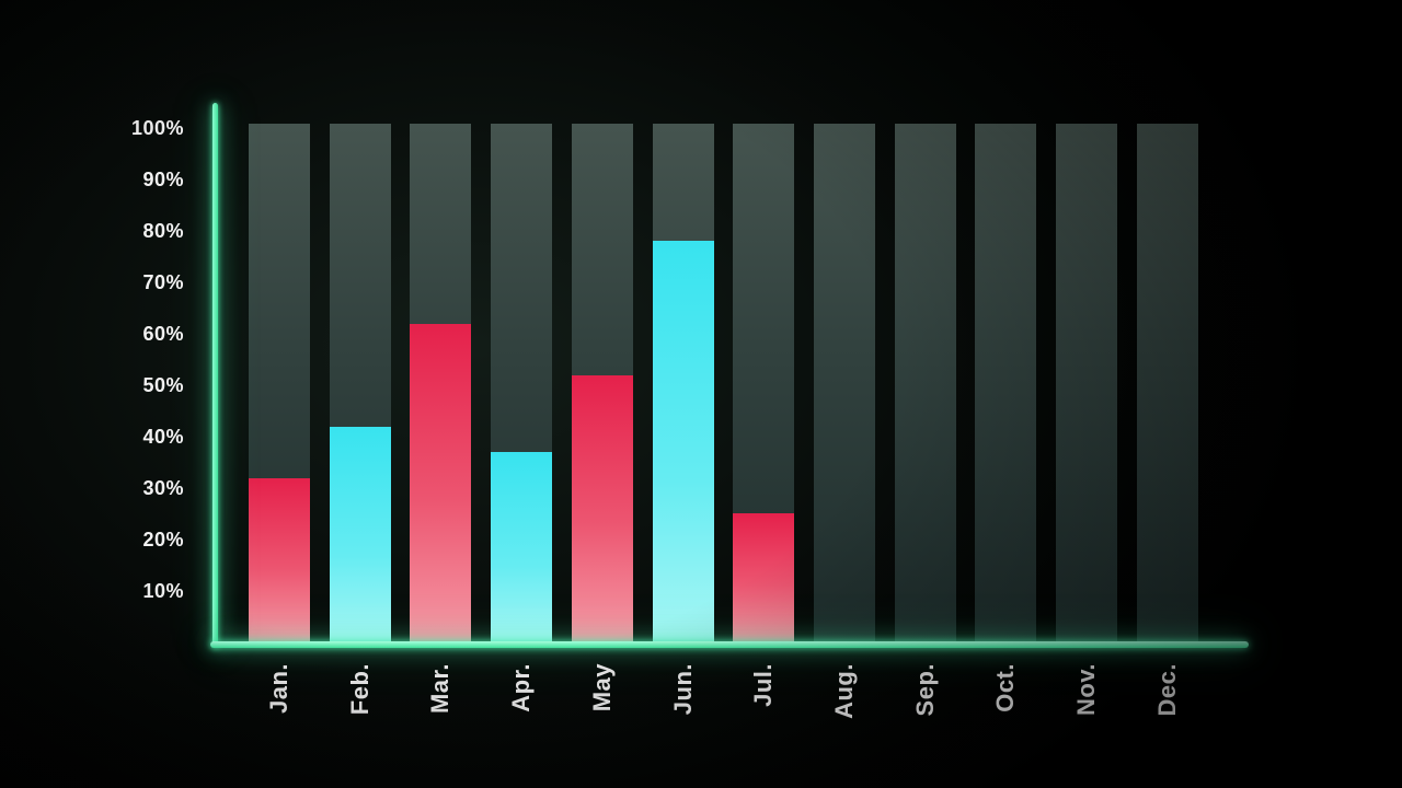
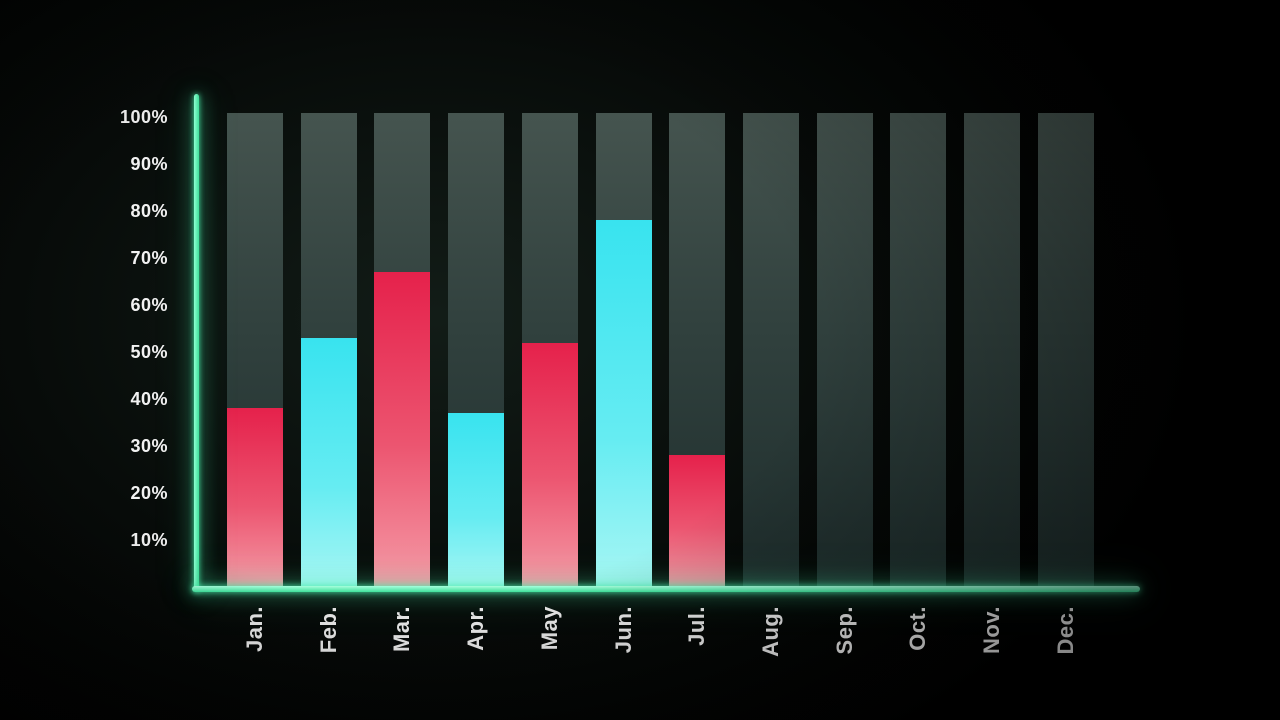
Jan.: 32% -> 38%
Feb.: 42% -> 53%
Mar.: 62% -> 67%
Jul.: 25% -> 28%
